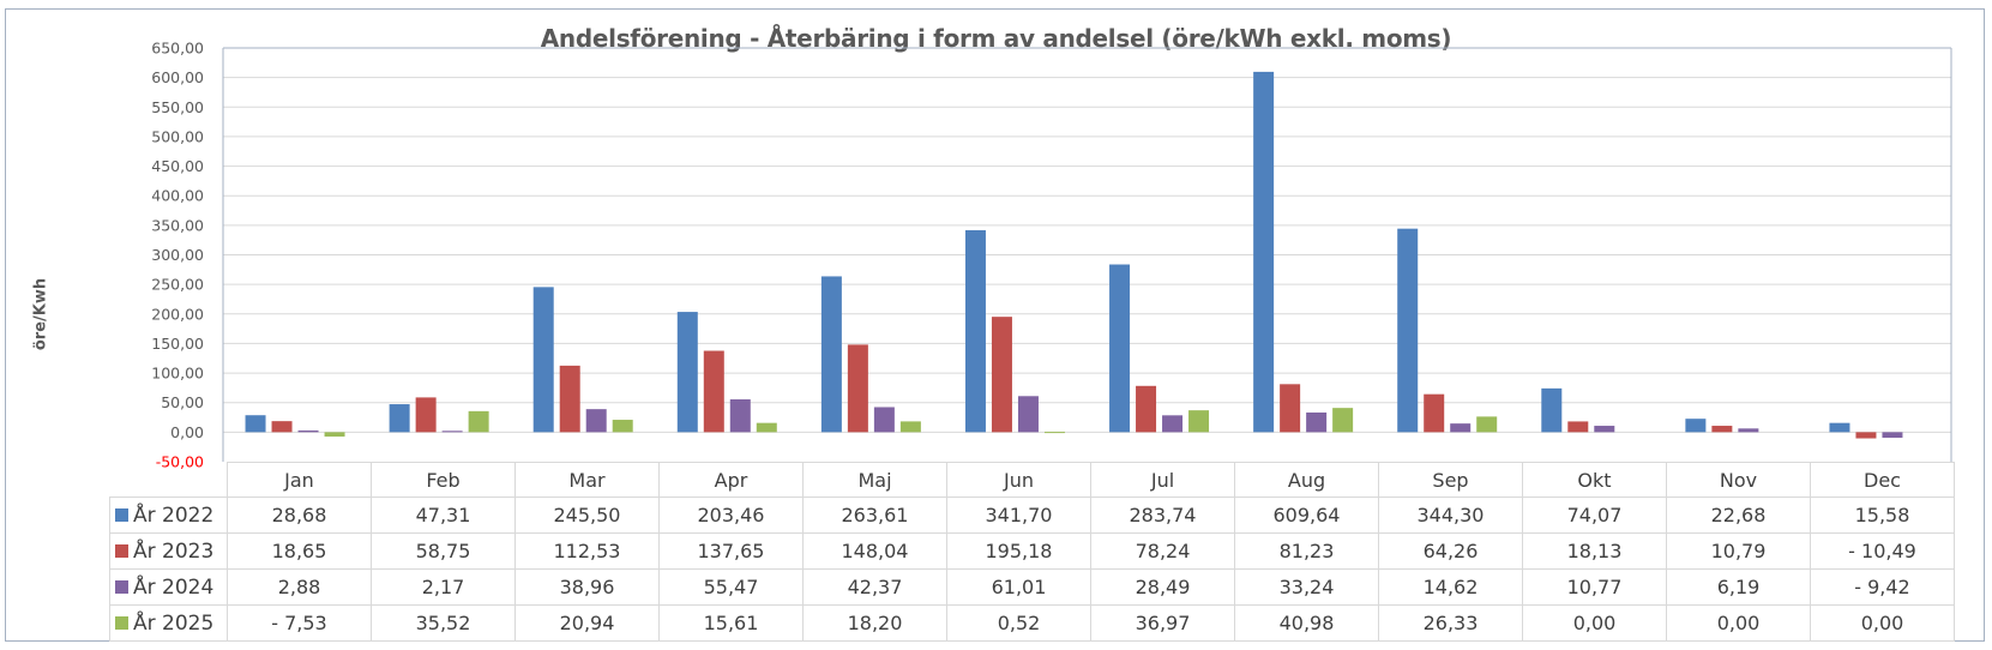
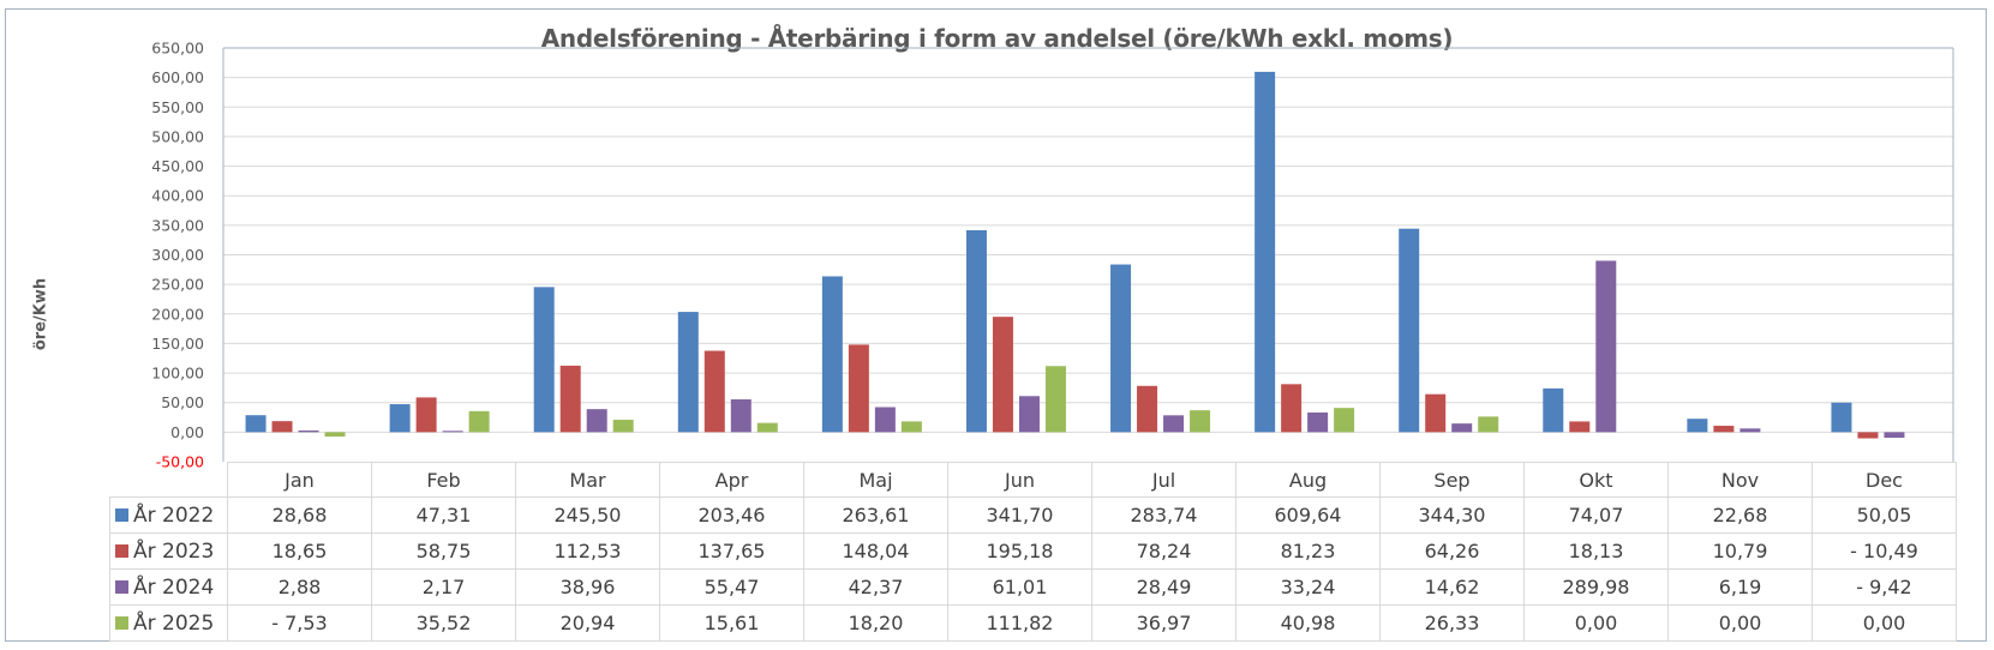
År 2025/Jun: 0,52 -> 111,82
År 2024/Okt: 10,77 -> 289,98
År 2022/Dec: 15,58 -> 50,05
